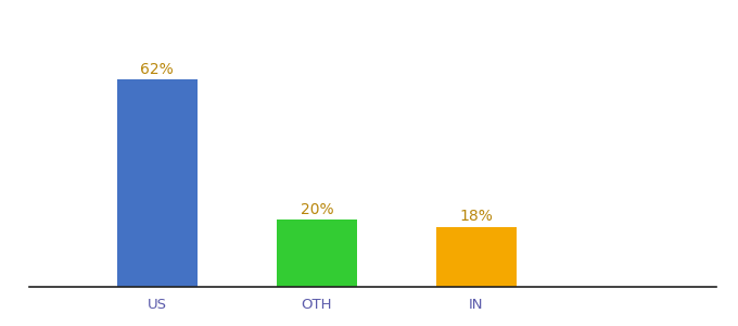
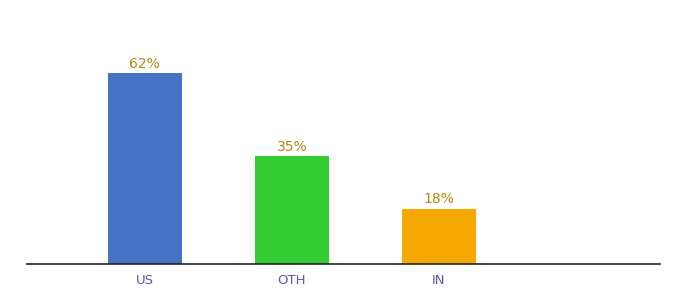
OTH: 20% -> 35%
